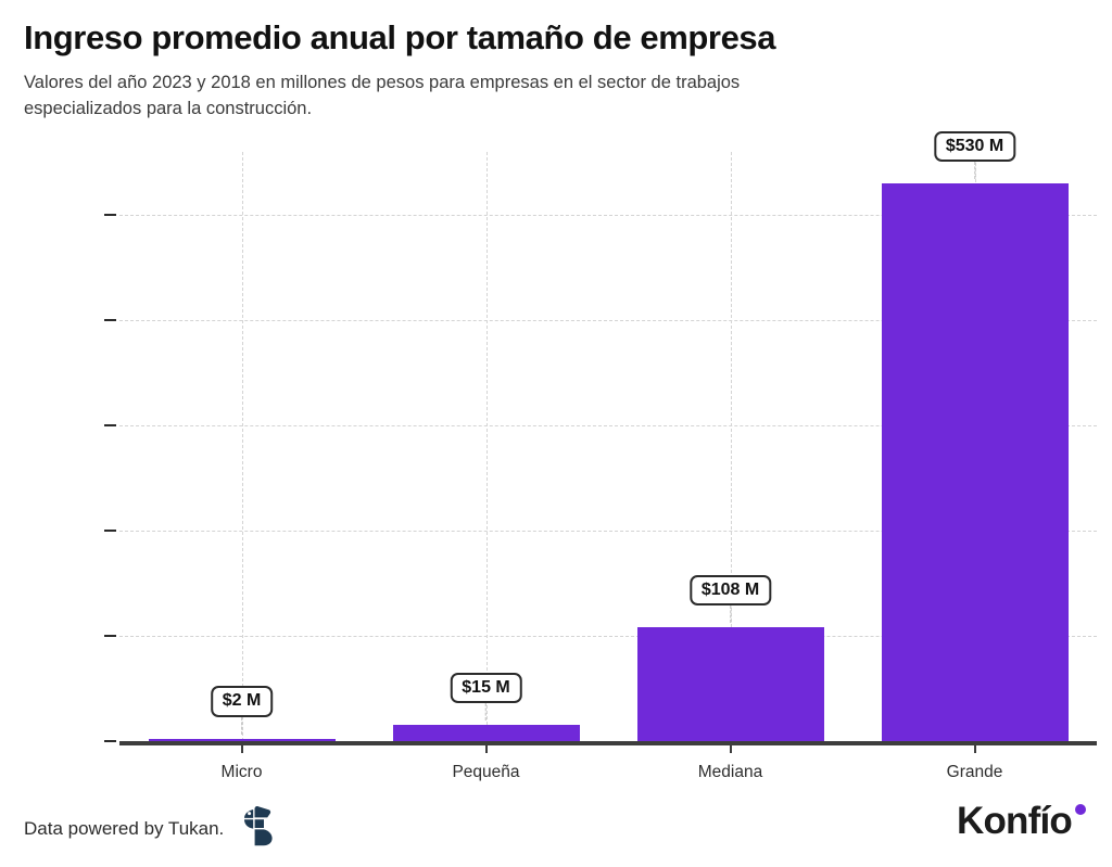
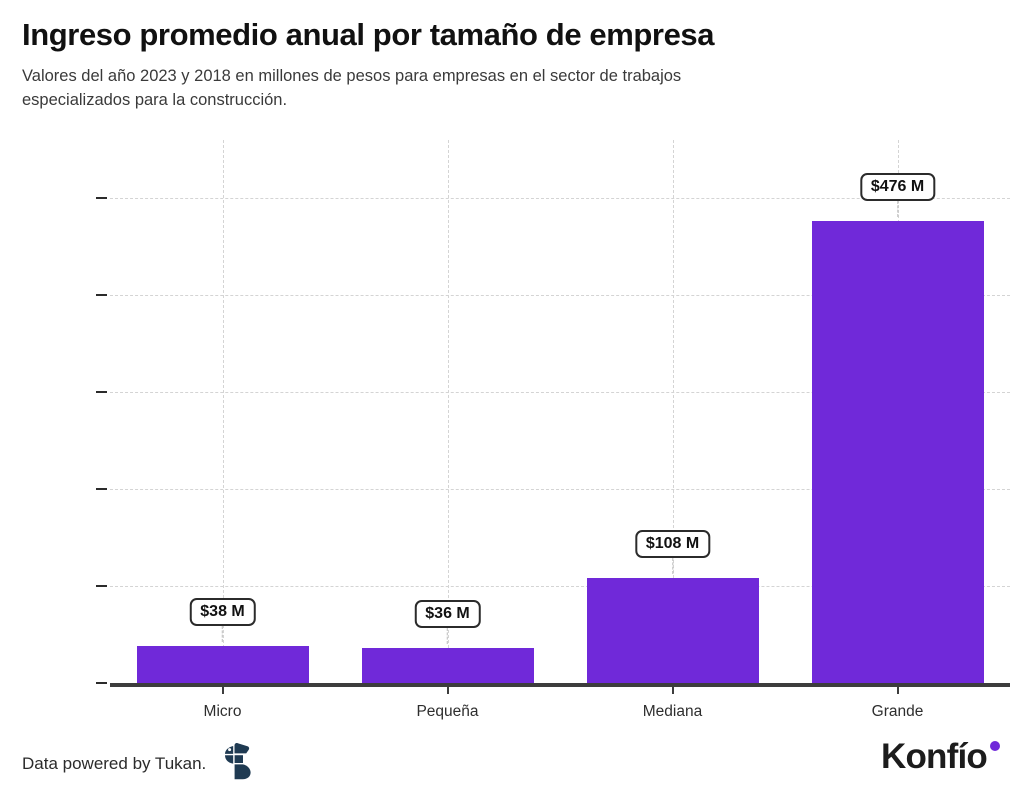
Micro: $2 -> $38
Pequeña: $15 -> $36
Grande: $530 -> $476
